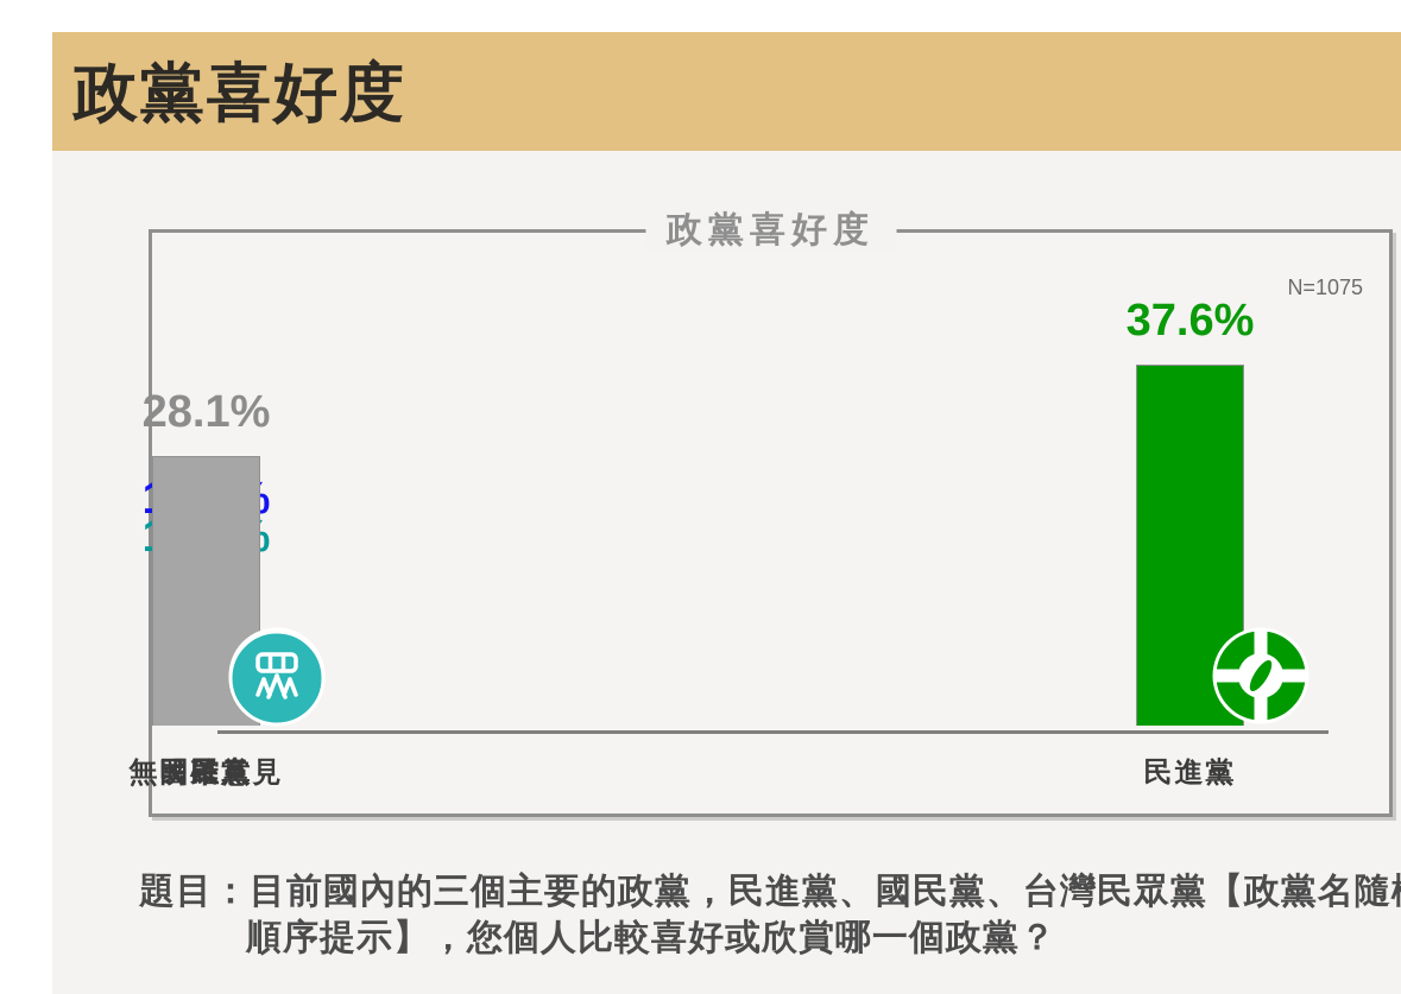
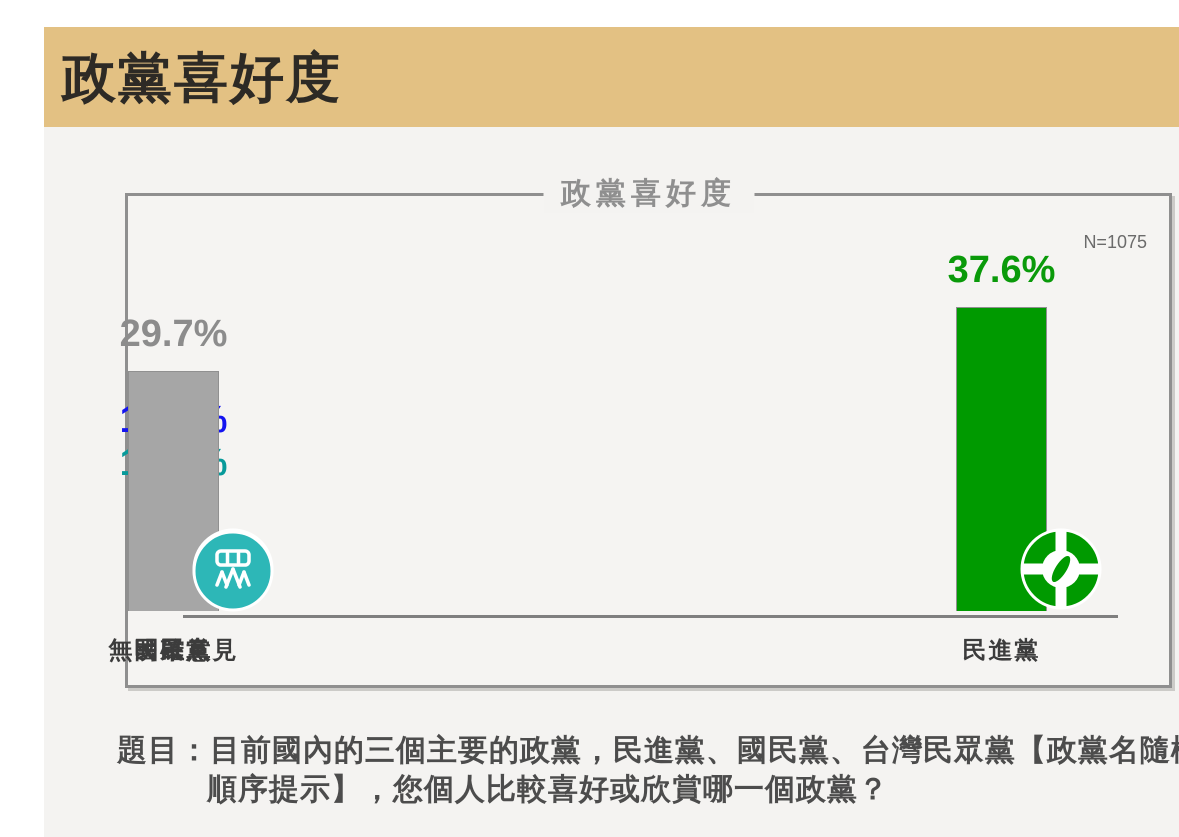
民眾黨: 15.1% -> 13.7%
無明確意見: 28.1% -> 29.7%
